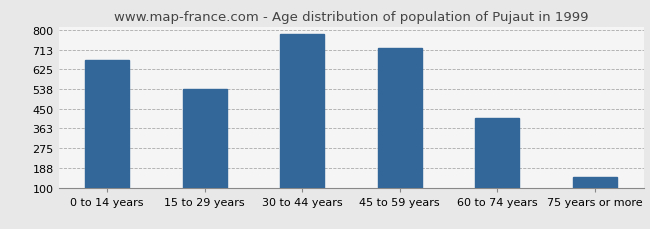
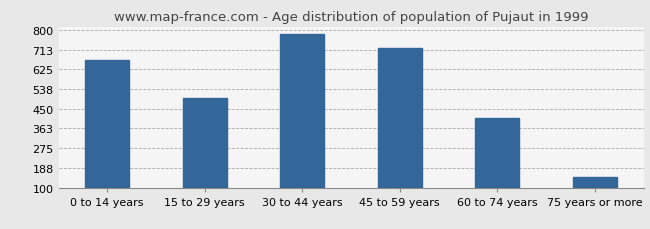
15 to 29 years: 540 -> 497
